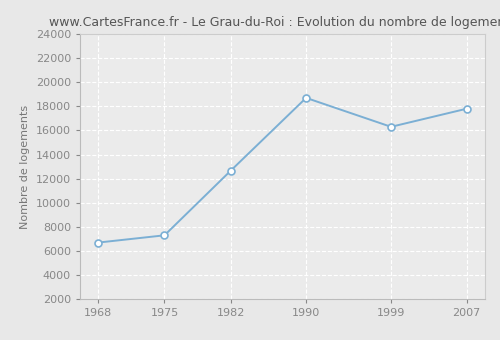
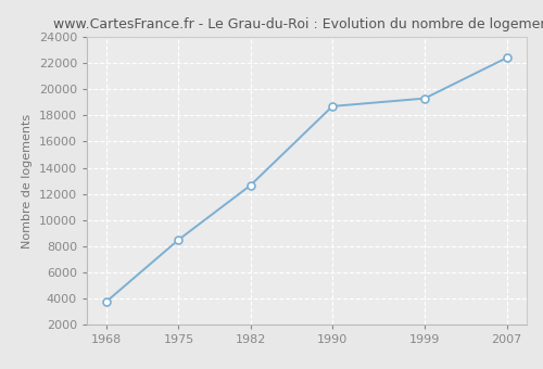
1968: 6700 -> 3800
1975: 7300 -> 8500
1999: 16300 -> 19300
2007: 17800 -> 22400
